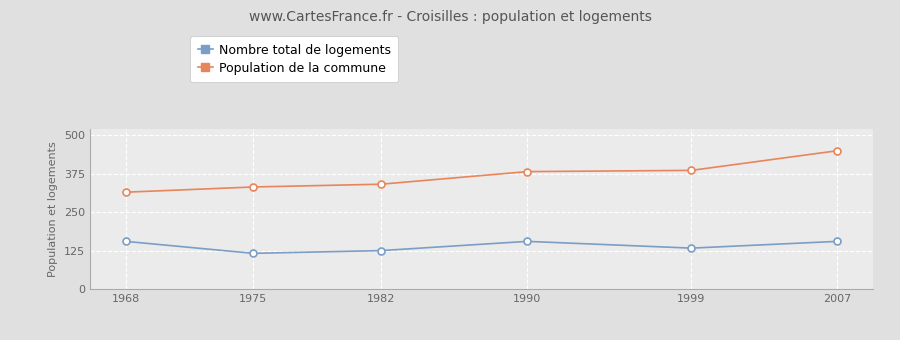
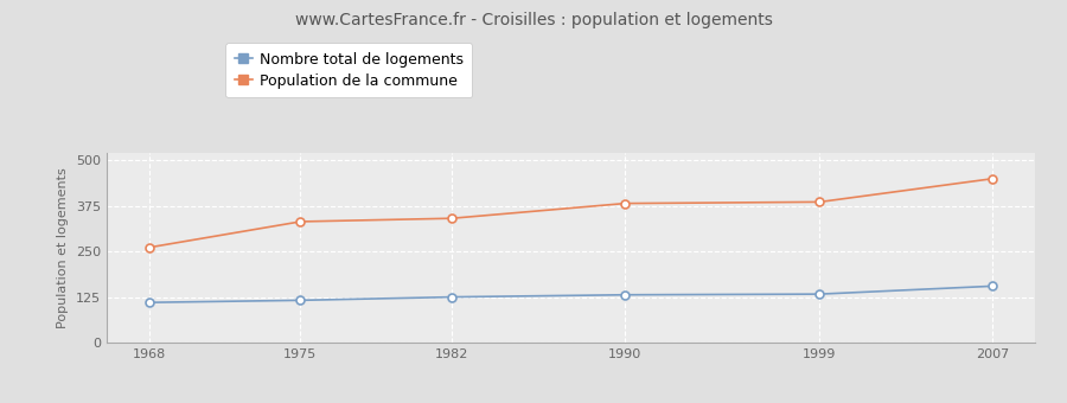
Nombre total de logements/1968: 155 -> 110
Population de la commune/1968: 315 -> 261
Nombre total de logements/1990: 155 -> 131
